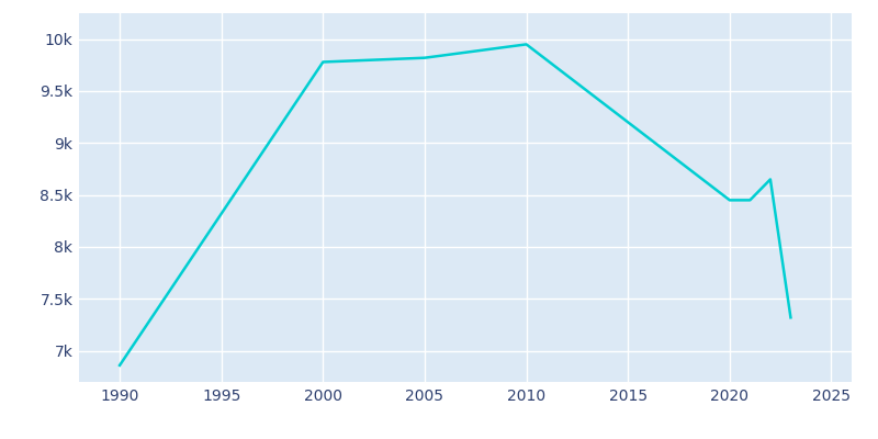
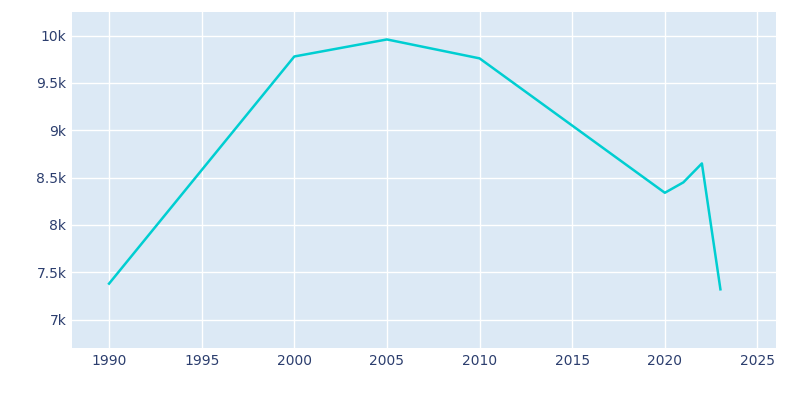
1990: 6.86k -> 7.38k
2005: 9.82k -> 9.96k
2010: 9.95k -> 9.76k
2020: 8.45k -> 8.34k
